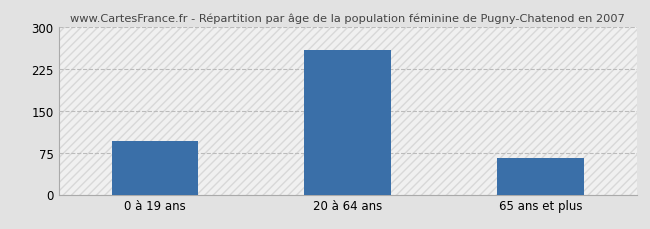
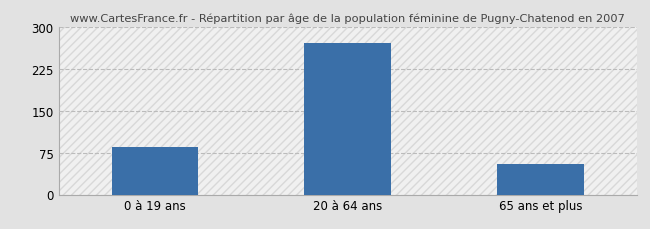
0 à 19 ans: 96 -> 85
20 à 64 ans: 258 -> 270
65 ans et plus: 66 -> 55
